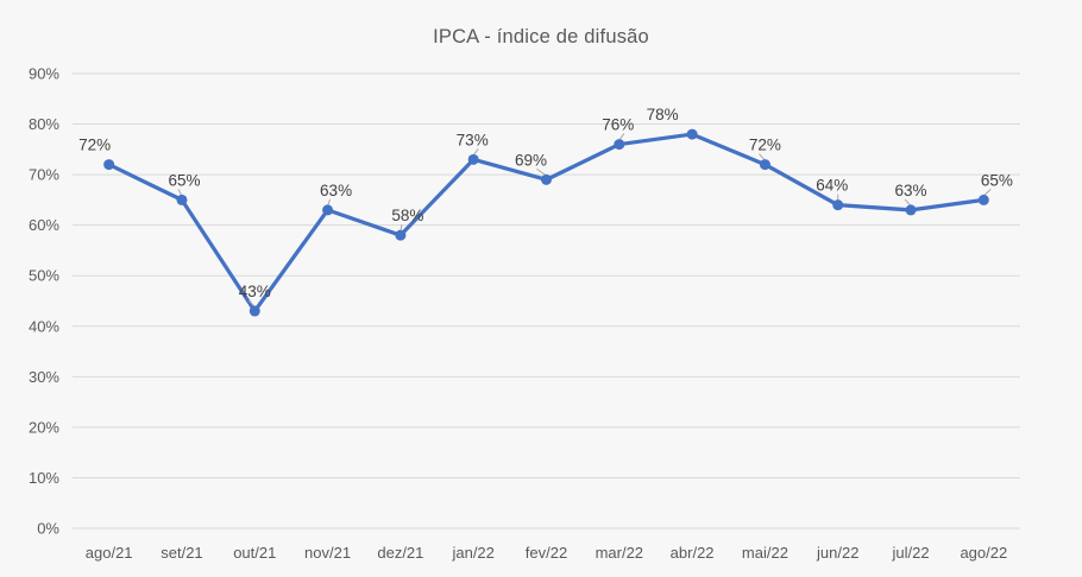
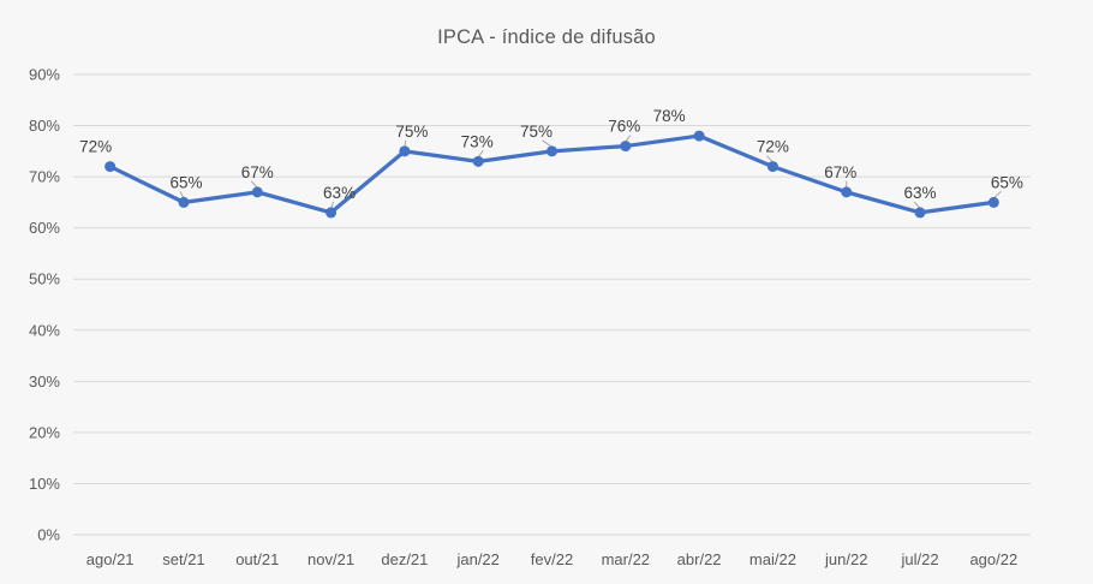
out/21: 43% -> 67%
dez/21: 58% -> 75%
fev/22: 69% -> 75%
jun/22: 64% -> 67%
